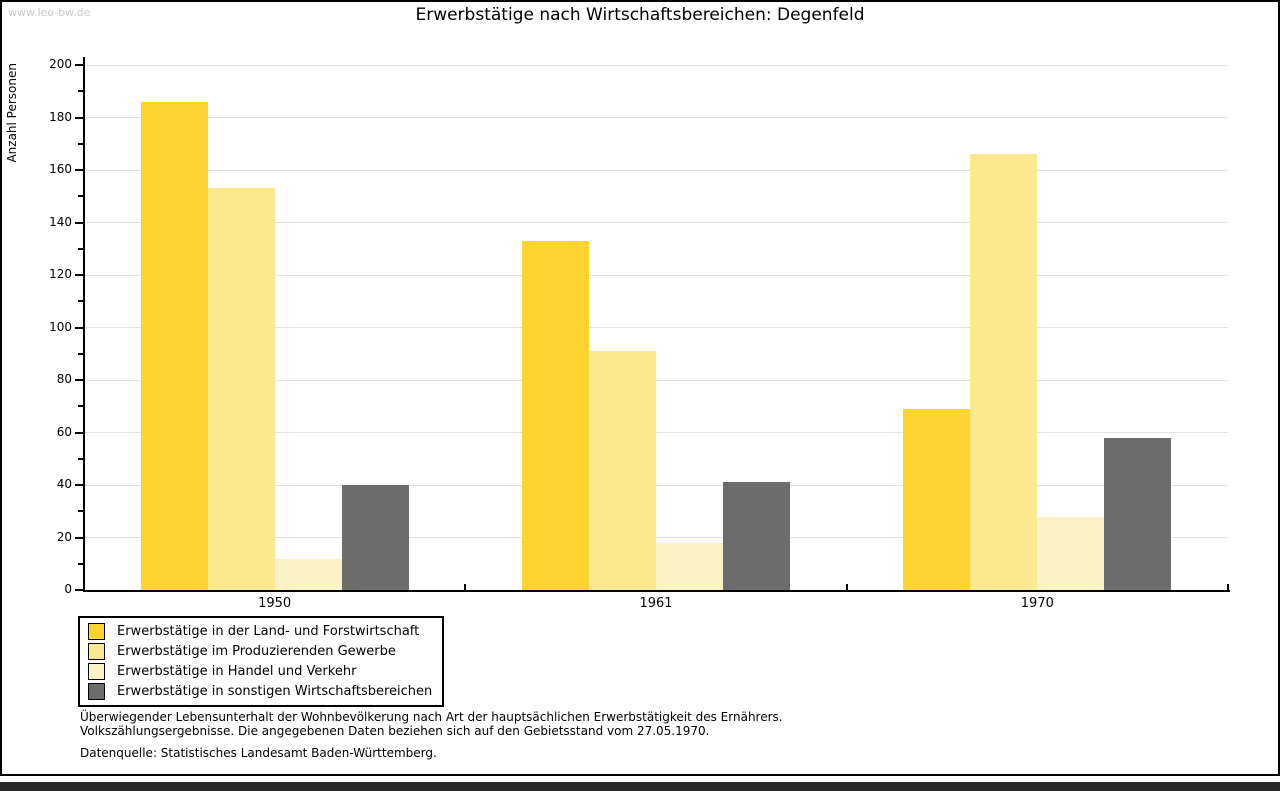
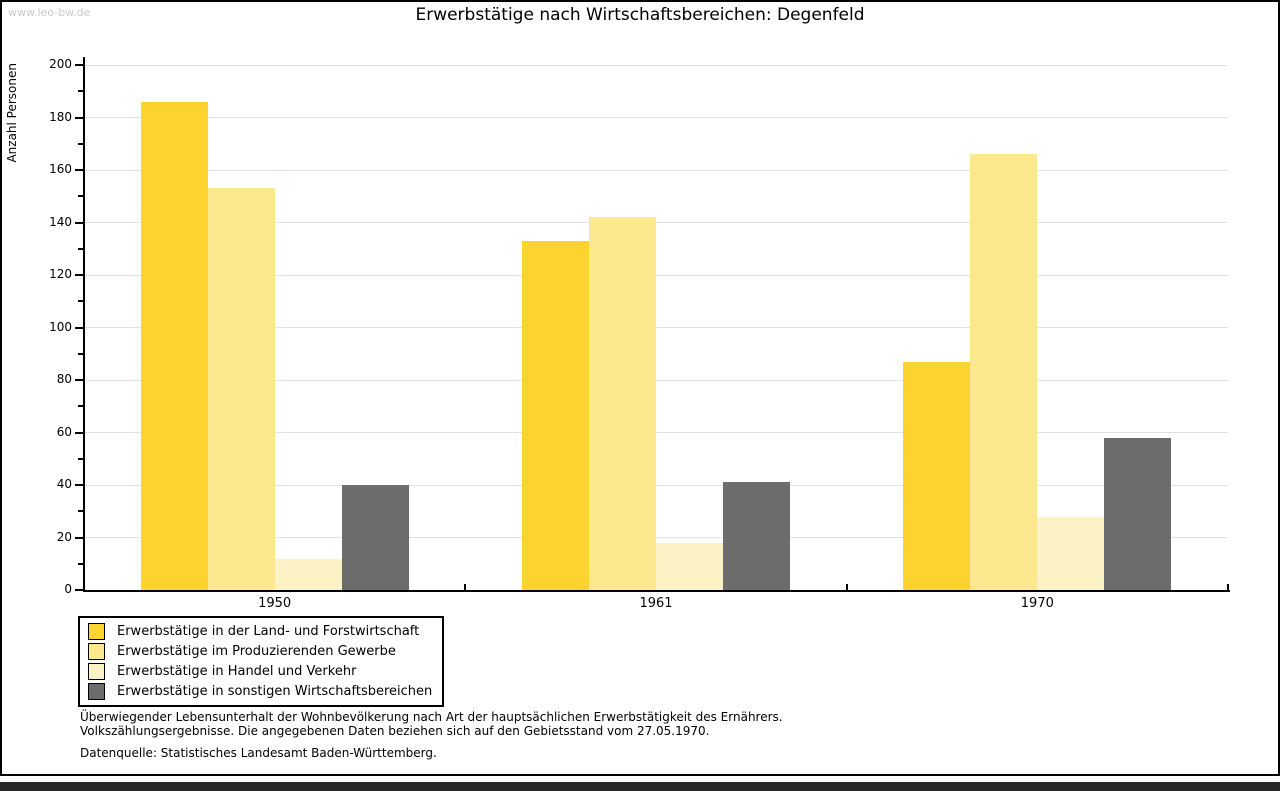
Erwerbstätige im Produzierenden Gewerbe/1961: 91 -> 142
Erwerbstätige in der Land- und Forstwirtschaft/1970: 69 -> 87
